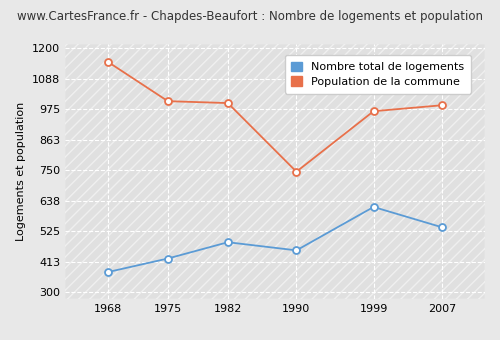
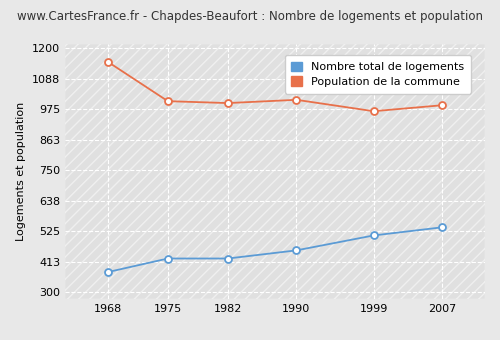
Nombre total de logements/1982: 485 -> 425
Population de la commune/1990: 745 -> 1010
Nombre total de logements/1999: 615 -> 510
